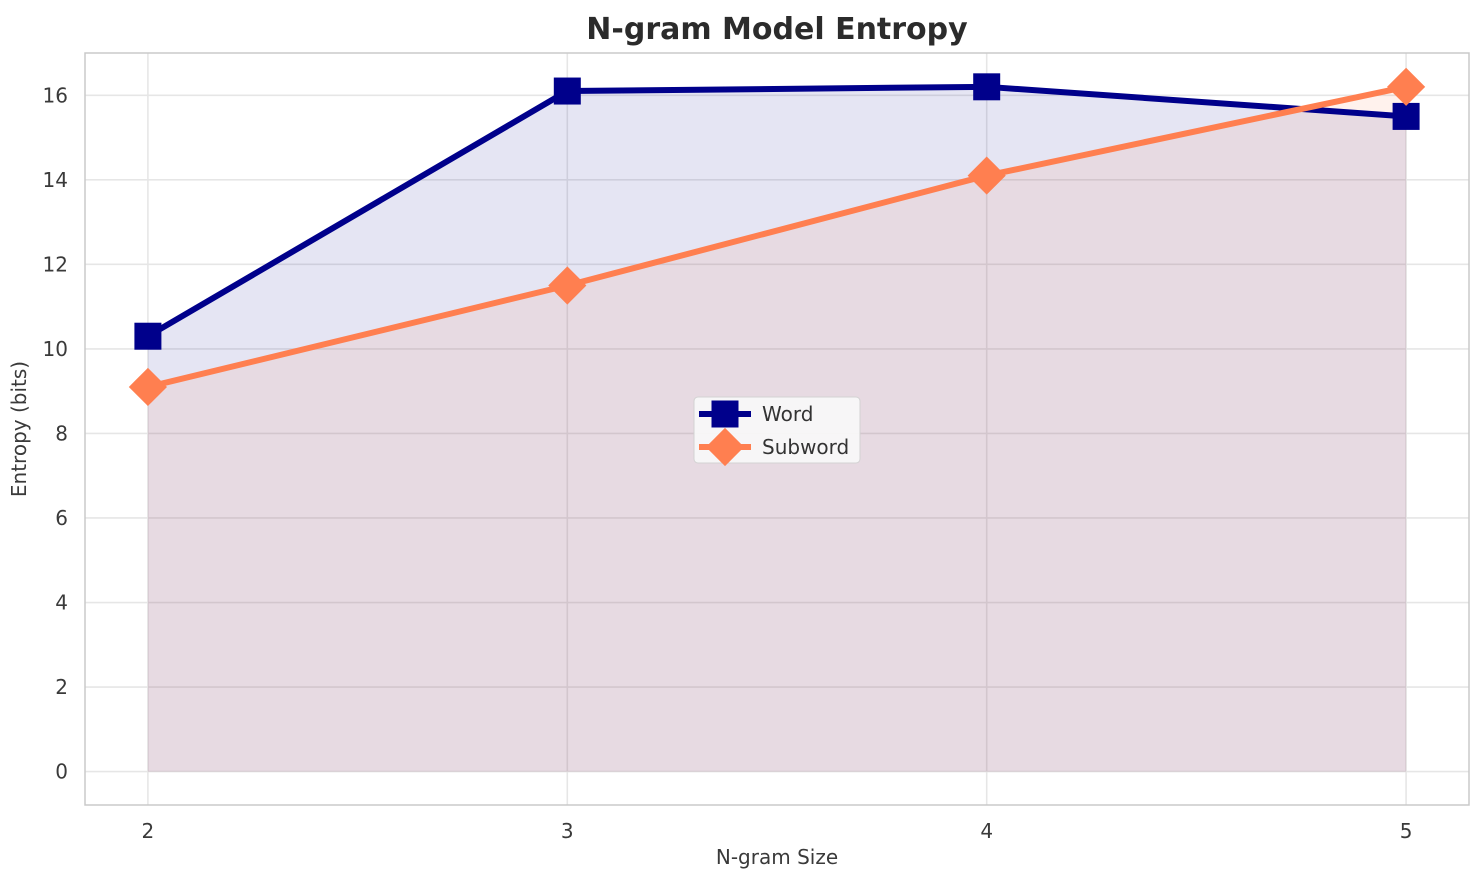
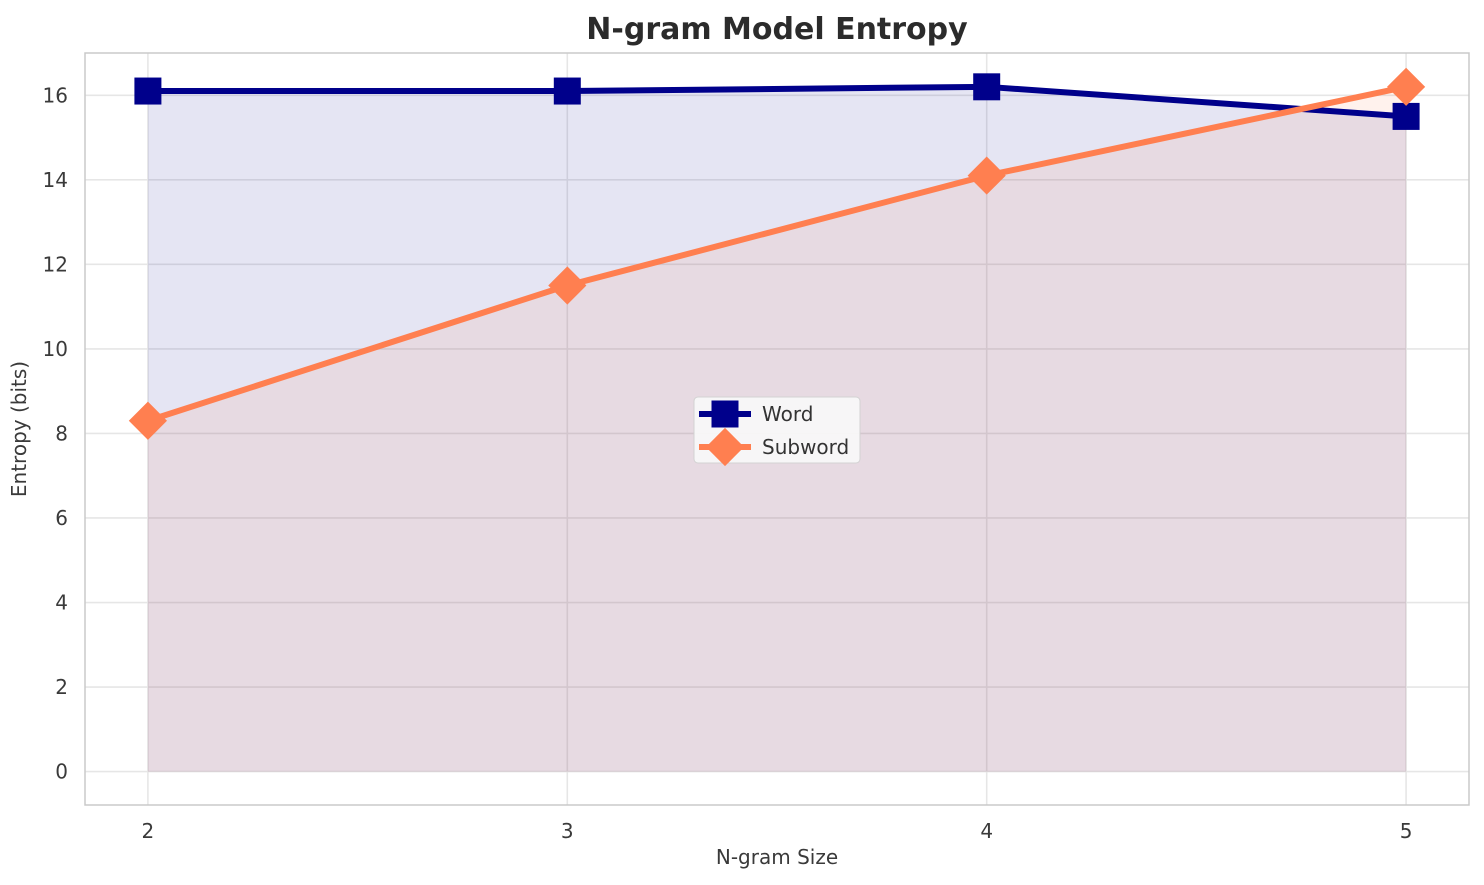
Word/2: 10.3 -> 16.1
Subword/2: 9.1 -> 8.3
